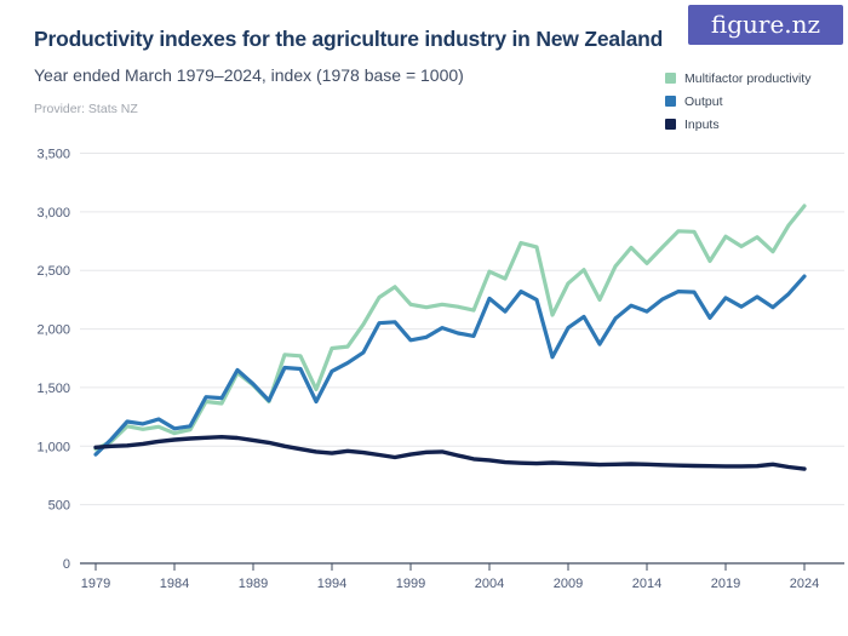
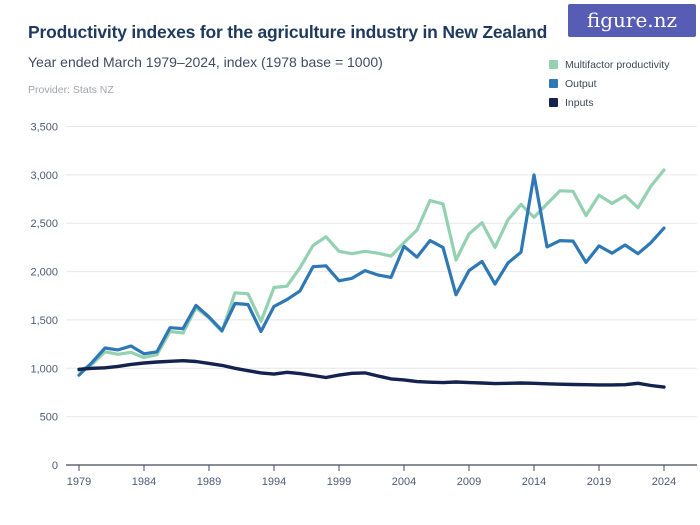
Multifactor productivity/2004: 2500 -> 2300
Output/2014: 2200 -> 3000
